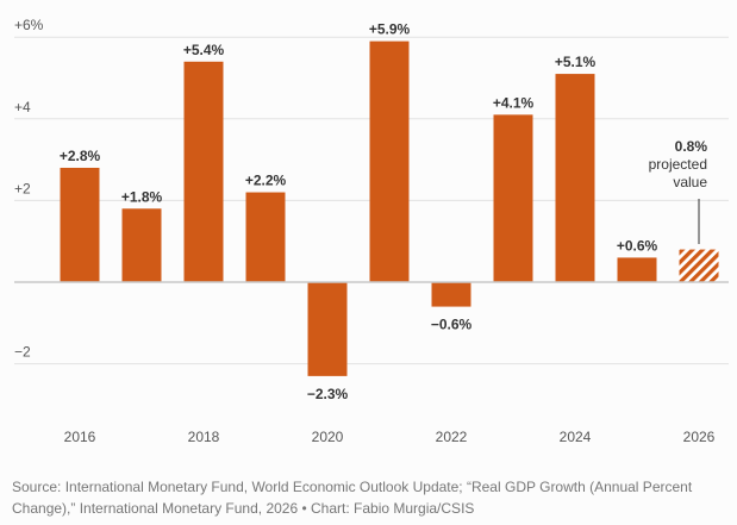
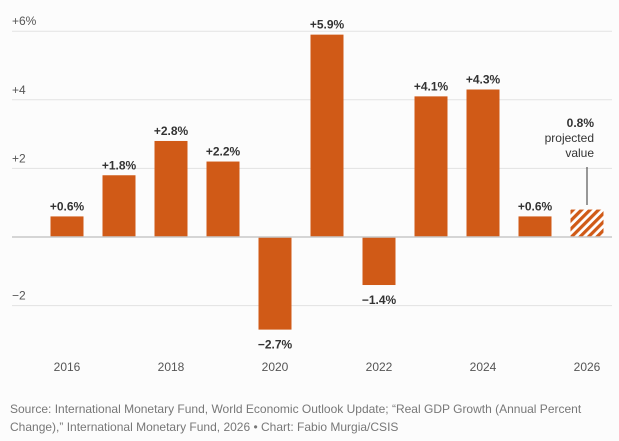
2016: +2.8% -> +0.6%
2018: +5.4% -> +2.8%
2020: −2.3% -> −2.7%
2022: −0.6% -> −1.4%
2024: +5.1% -> +4.3%
